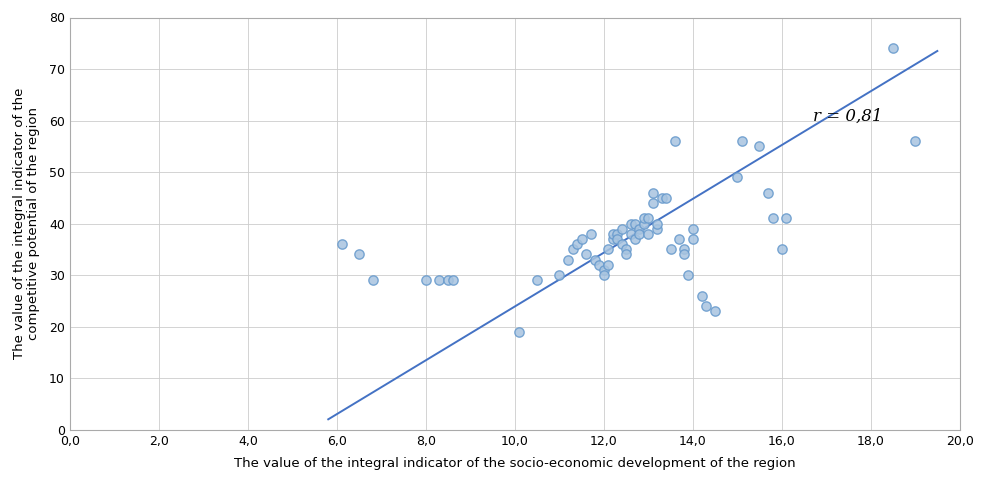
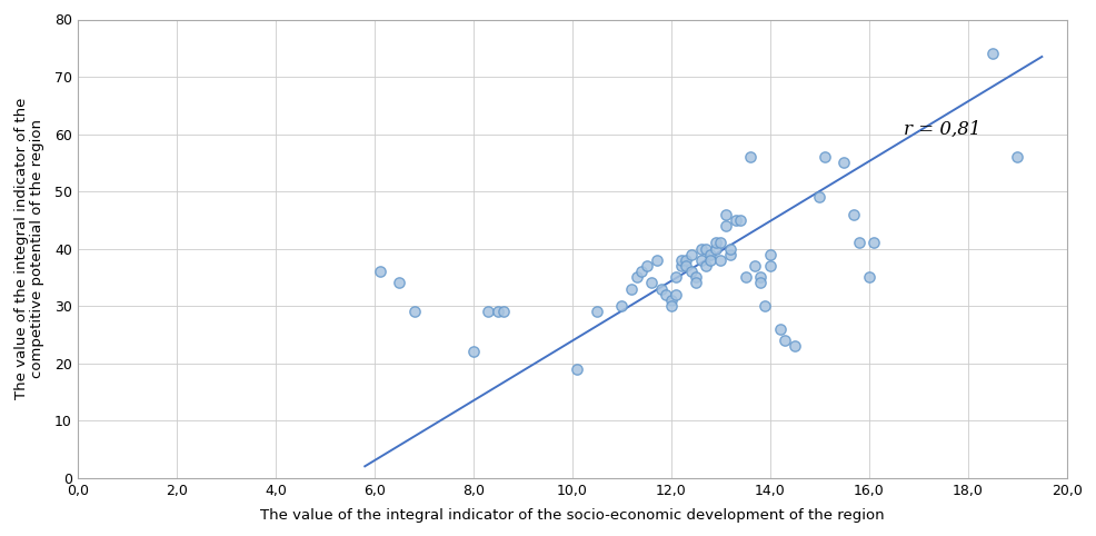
8,0: 29 -> 22
